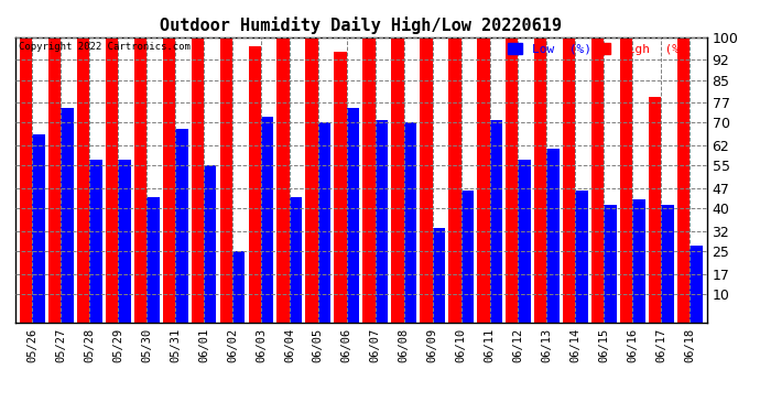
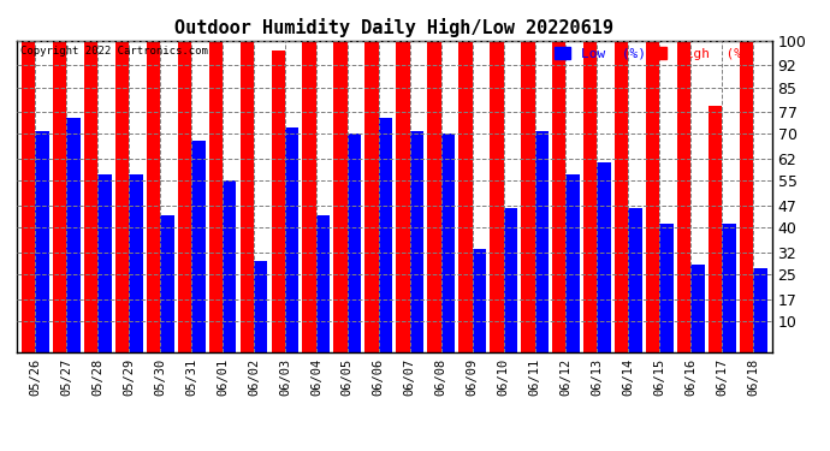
Low (%)/05/26: 66 -> 71
Low (%)/06/02: 25 -> 29
High (%)/06/06: 95 -> 100
Low (%)/06/16: 43 -> 28
